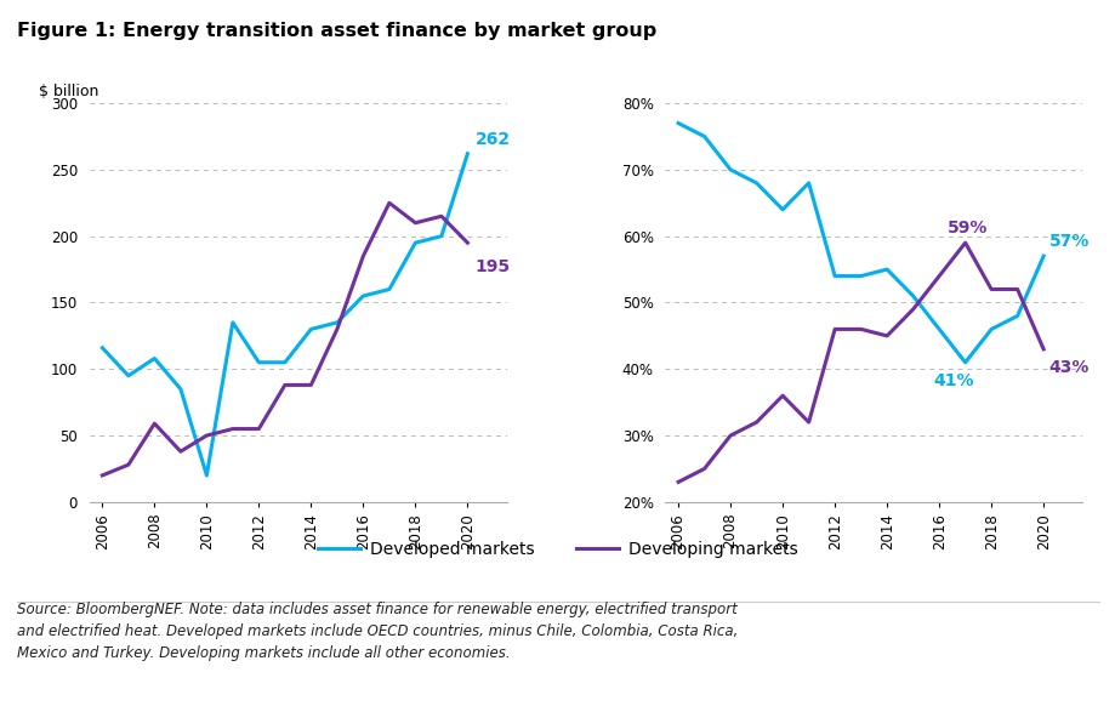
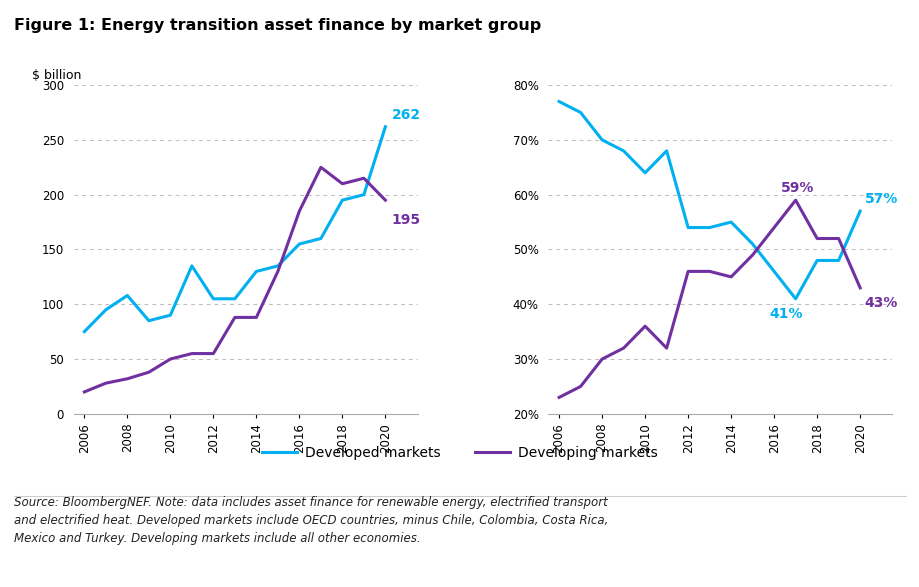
Developed markets/2006: 116 -> 75
Developing markets/2008: 59 -> 32
Developed markets/2010: 20 -> 90
Developed markets/2018: 46% -> 48%
